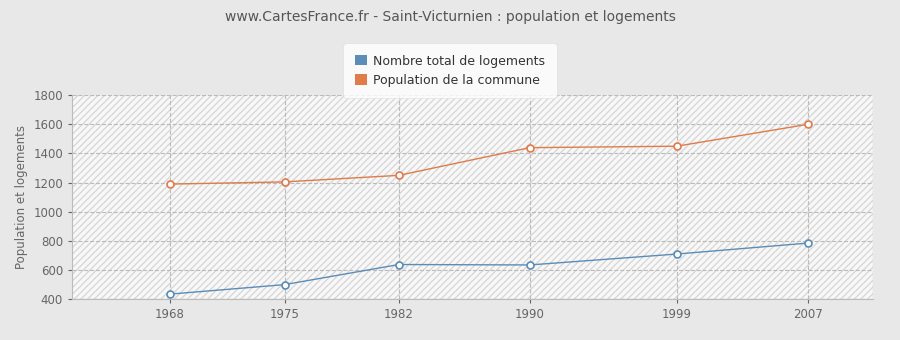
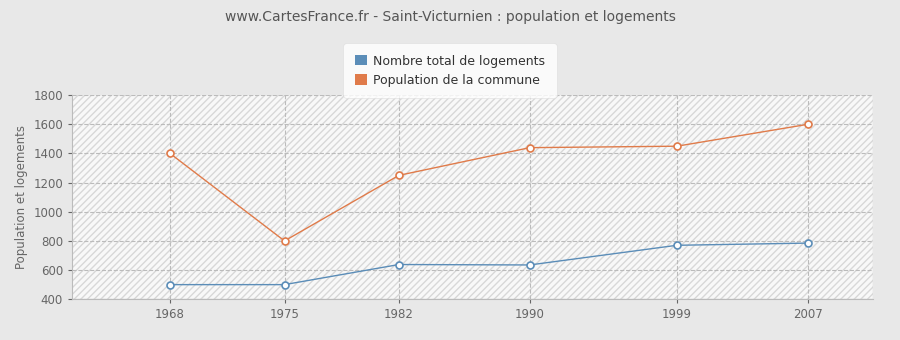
Nombre total de logements/1968: 440 -> 500
Population de la commune/1968: 1190 -> 1400
Population de la commune/1975: 1200 -> 800
Nombre total de logements/1999: 710 -> 770
